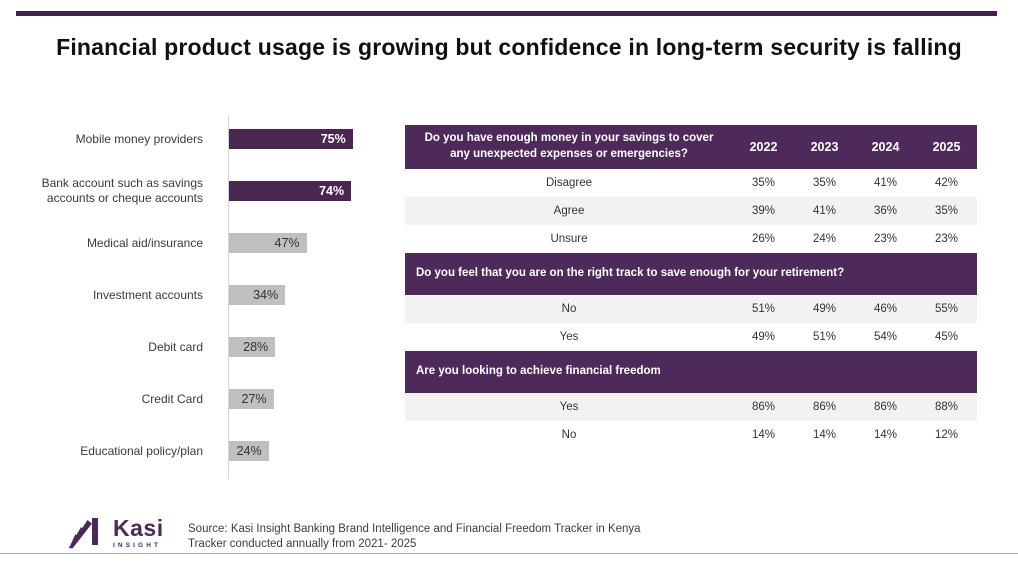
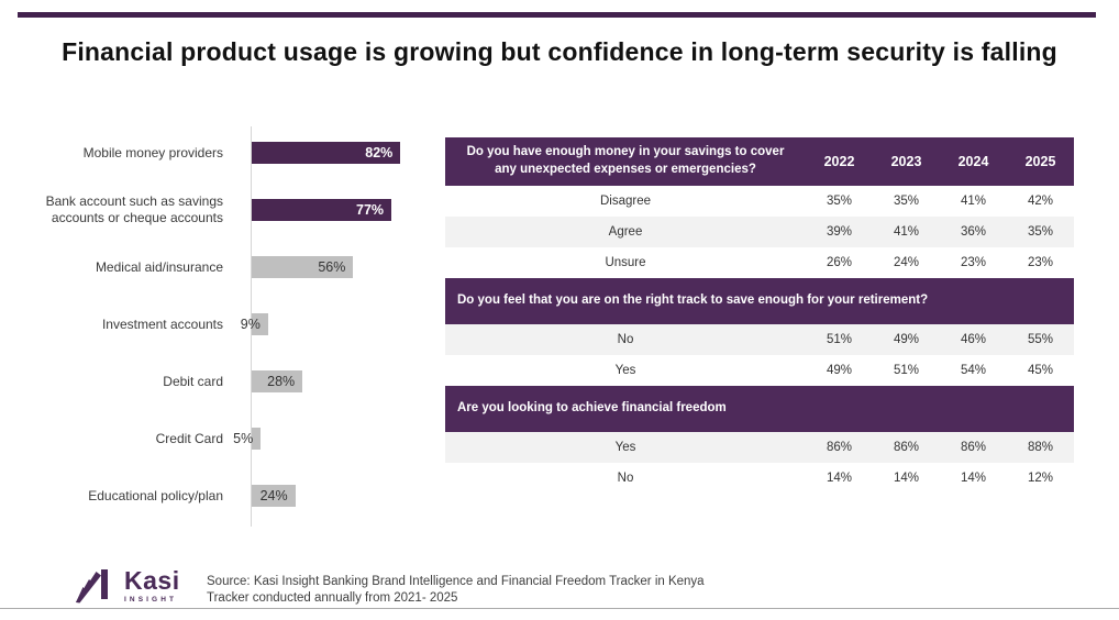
Mobile money providers: 75% -> 82%
Bank account such as savings accounts or cheque accounts: 74% -> 77%
Medical aid/insurance: 47% -> 56%
Investment accounts: 34% -> 9%
Credit Card: 27% -> 5%
